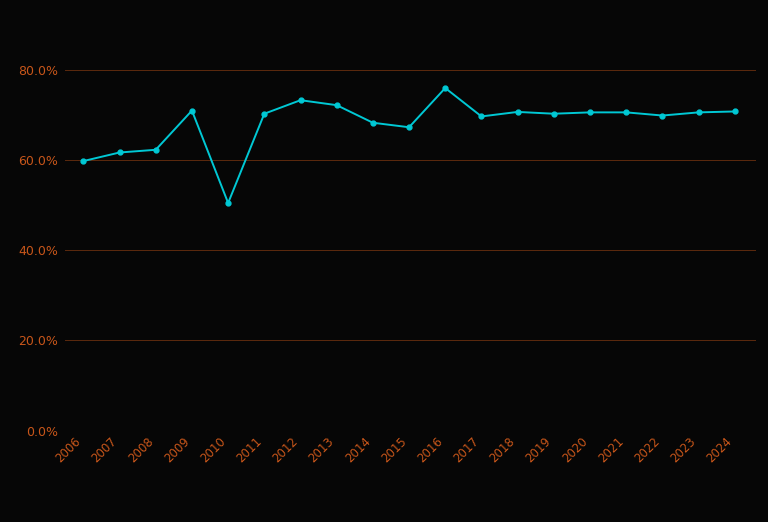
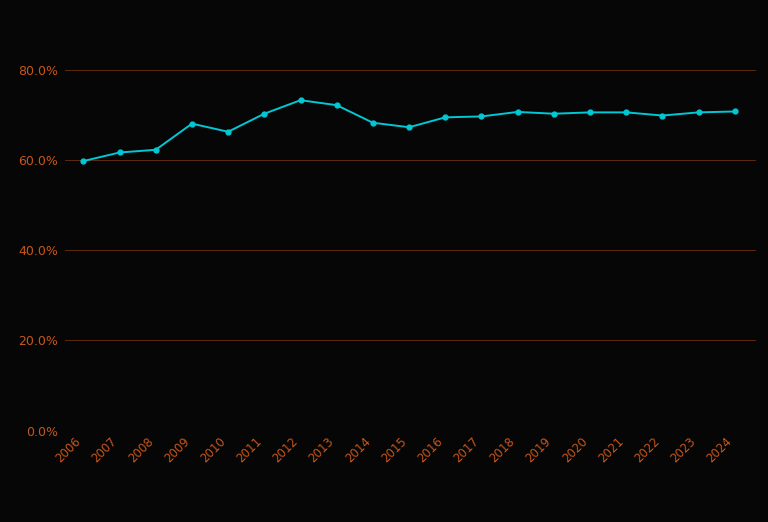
2009: 71.0% -> 68.1%
2010: 50.5% -> 66.3%
2016: 76.0% -> 69.5%
